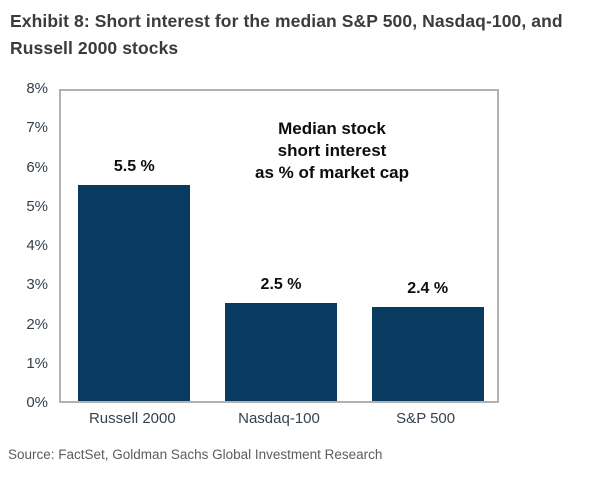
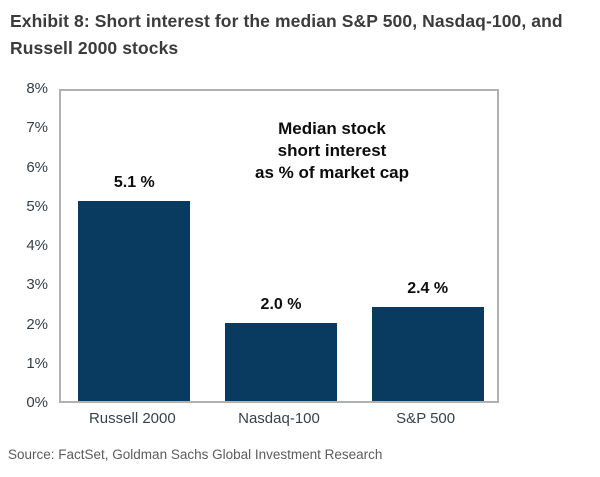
Russell 2000: 5.5 -> 5.1
Nasdaq-100: 2.5 -> 2.0
